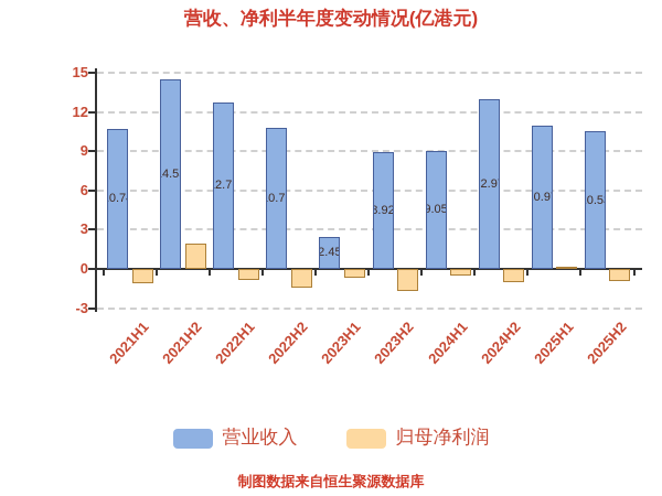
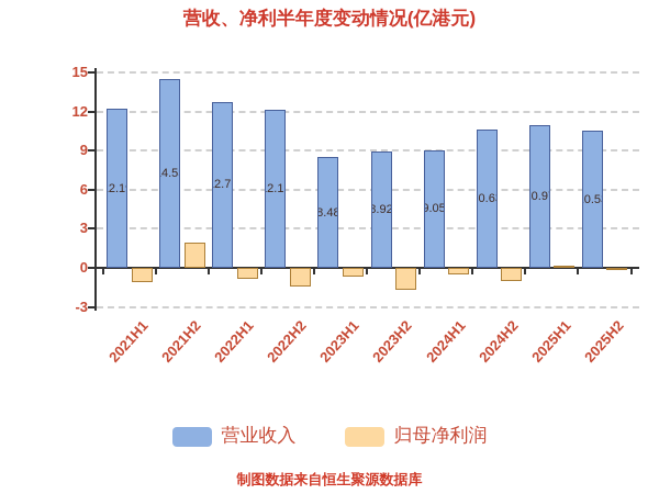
营业收入/2021H1: 10.74 -> 12.19
营业收入/2022H2: 10.76 -> 12.16
营业收入/2023H1: 2.45 -> 8.48
营业收入/2024H2: 12.97 -> 10.63
归母净利润/2025H2: -0.9 -> -0.1
